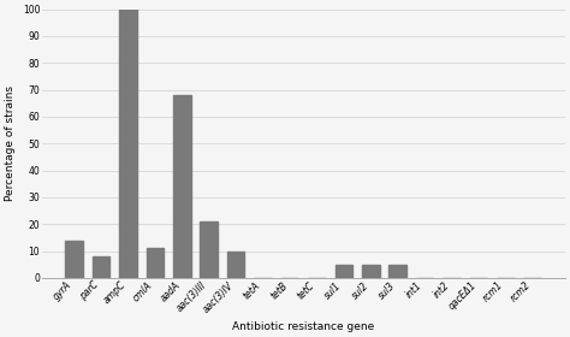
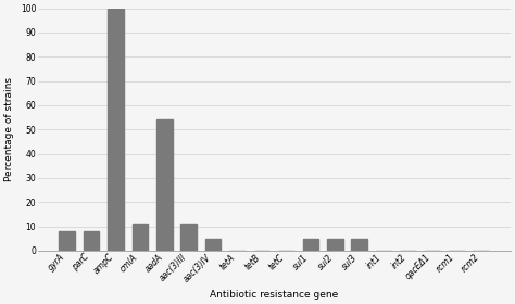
gyrA: 14 -> 8
aadA: 68 -> 54
aac(3)III: 21 -> 11
aac(3)IV: 10 -> 5
